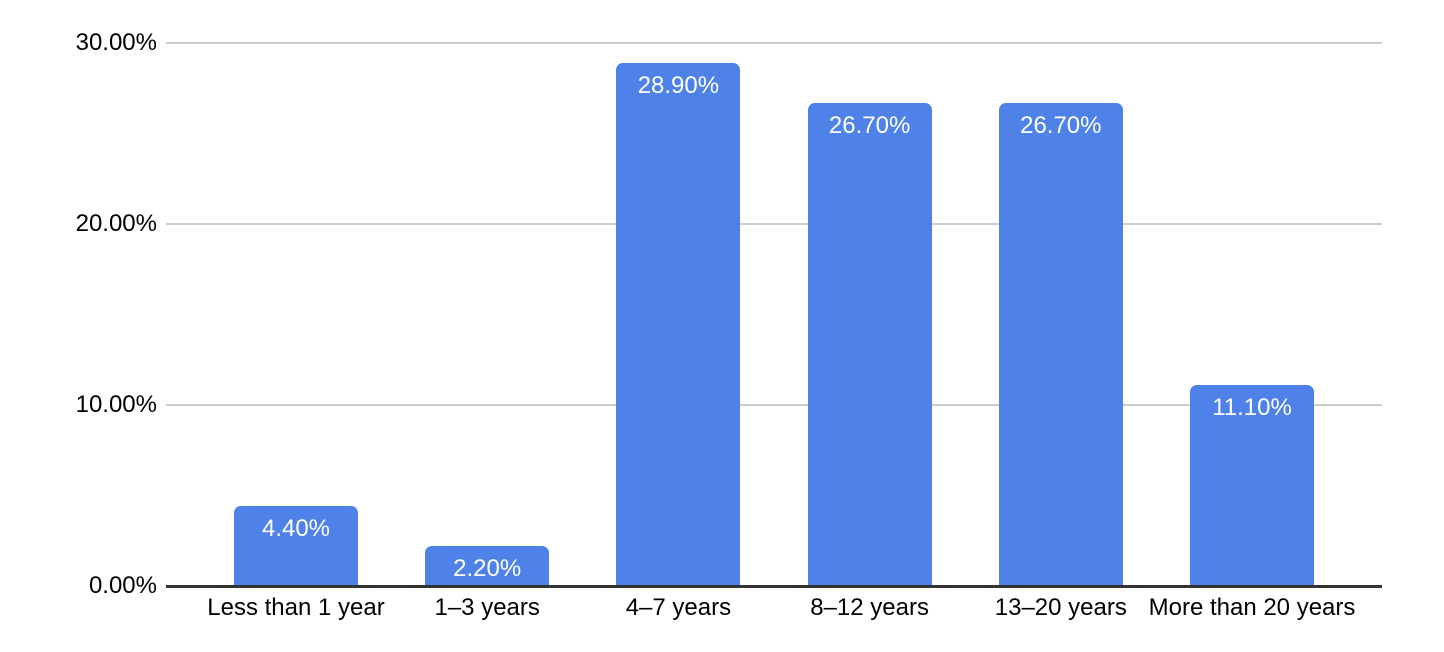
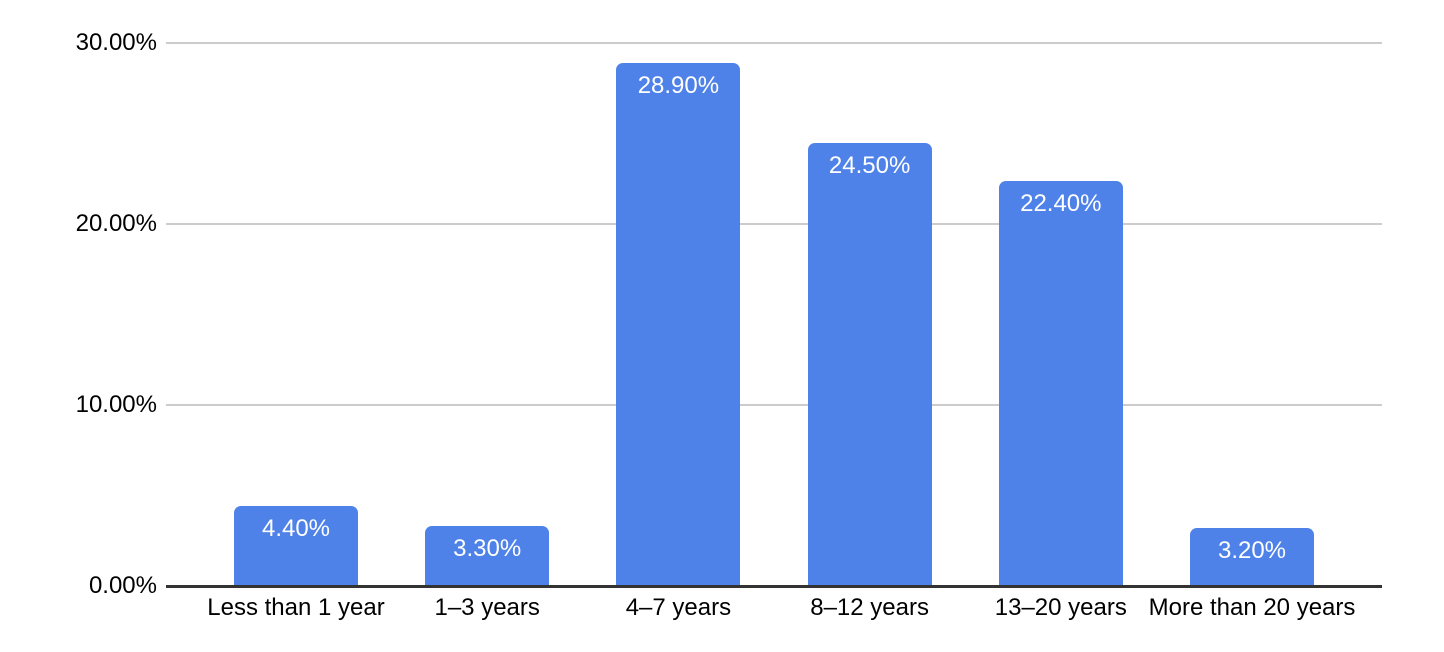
1–3 years: 2.20% -> 3.30%
8–12 years: 26.70% -> 24.50%
13–20 years: 26.70% -> 22.40%
More than 20 years: 11.10% -> 3.20%
